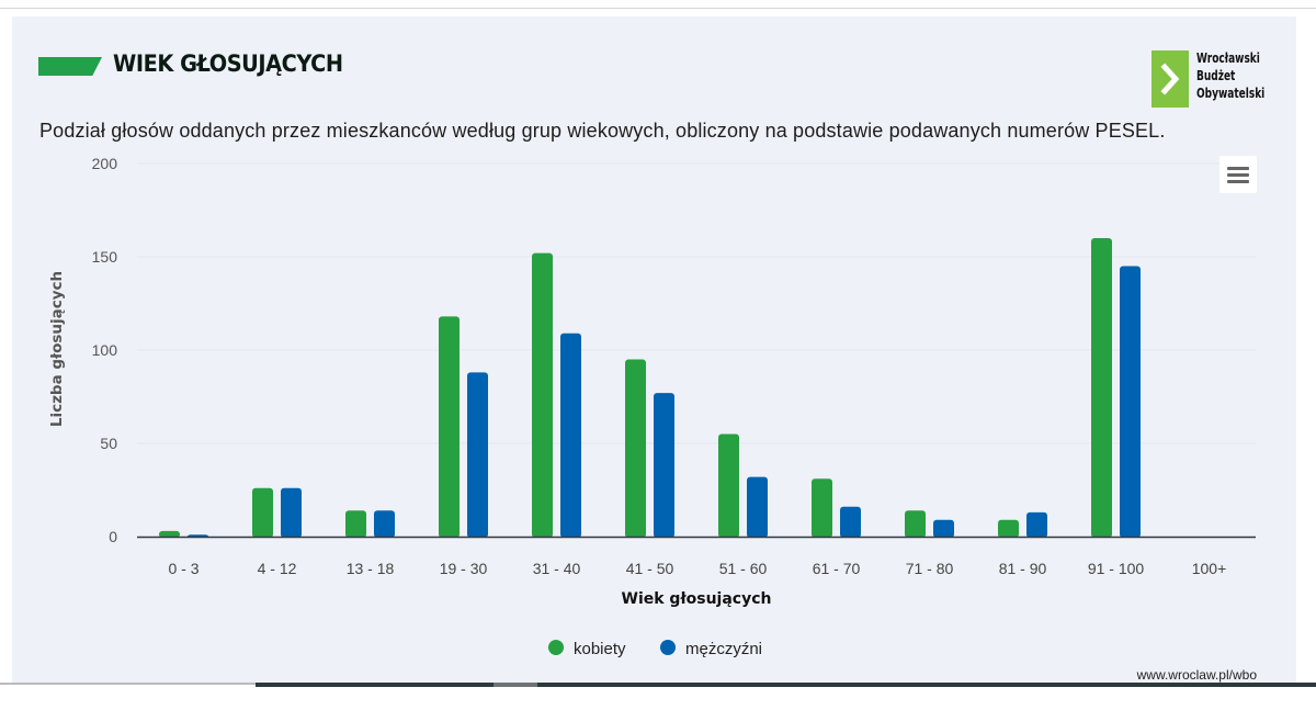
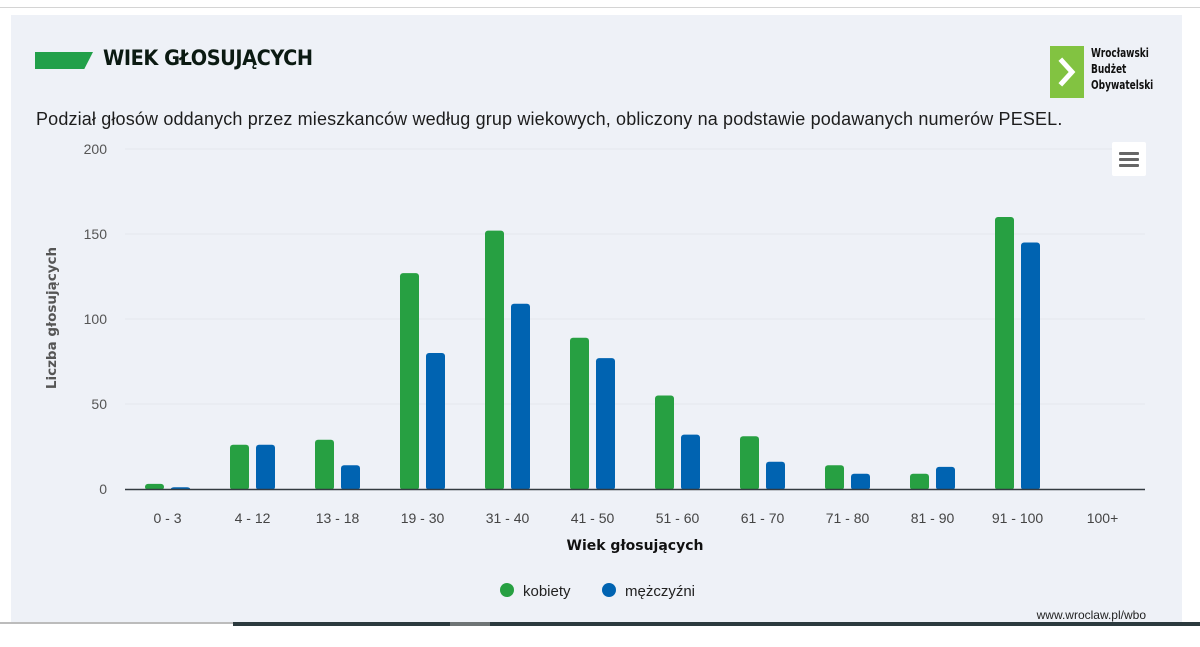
kobiety/13 - 18: 14 -> 29
kobiety/19 - 30: 118 -> 127
mężczyźni/19 - 30: 88 -> 80
kobiety/41 - 50: 95 -> 89
